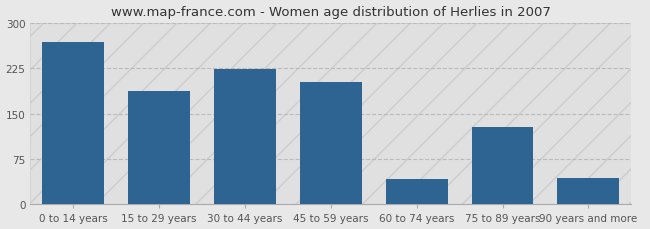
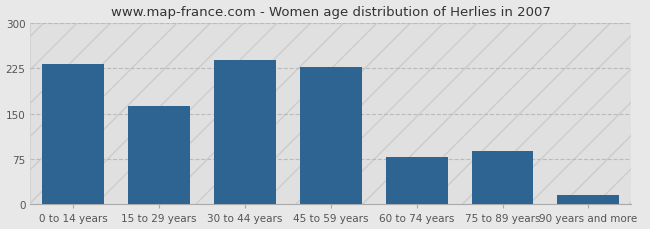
0 to 14 years: 268 -> 232
15 to 29 years: 188 -> 163
30 to 44 years: 224 -> 238
45 to 59 years: 202 -> 227
60 to 74 years: 42 -> 78
75 to 89 years: 128 -> 88
90 years and more: 44 -> 15
